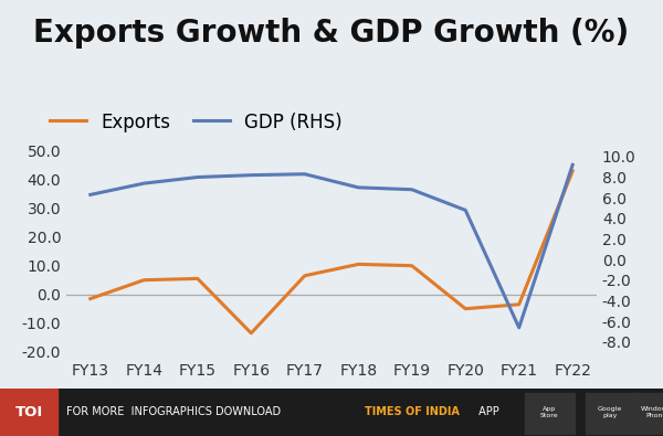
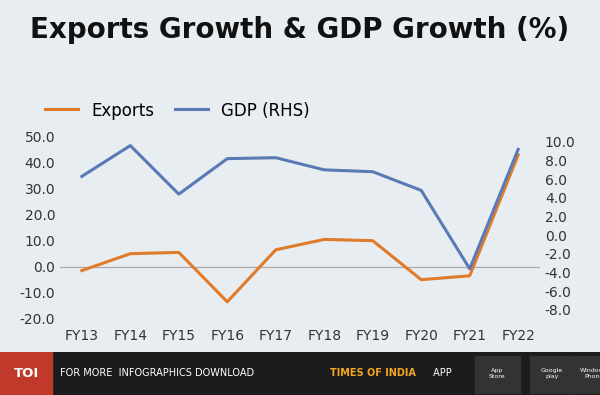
GDP (RHS)/FY14: 7.4 -> 9.6
GDP (RHS)/FY15: 8.0 -> 4.4
GDP (RHS)/FY21: -6.6 -> -3.6
